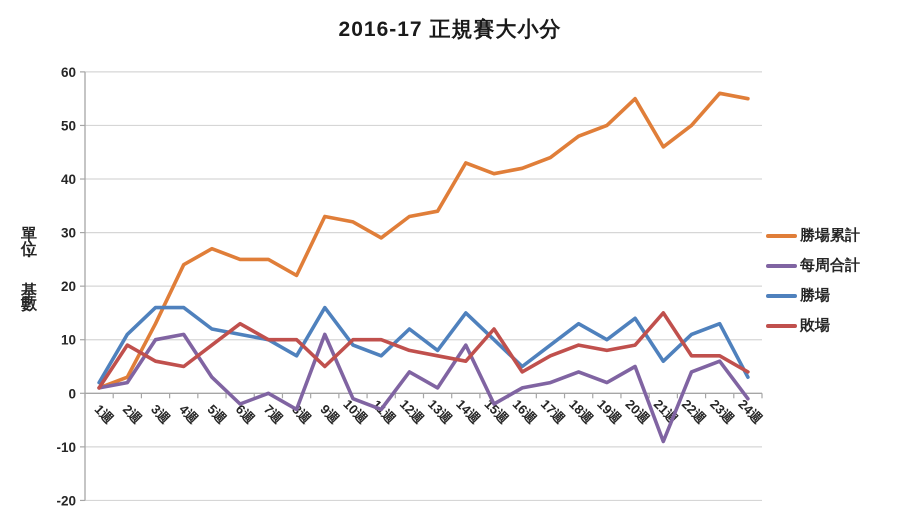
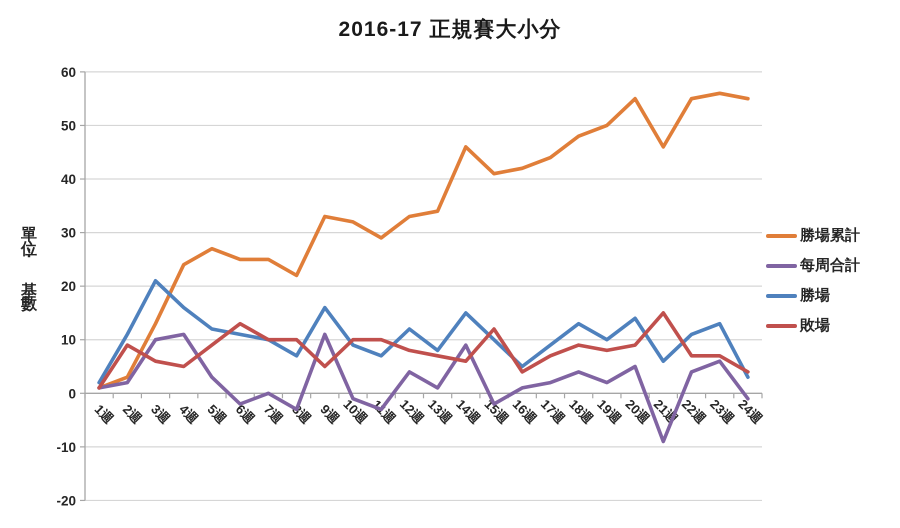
勝場/3週: 16 -> 21
勝場累計/14週: 43 -> 46
勝場累計/22週: 50 -> 55
